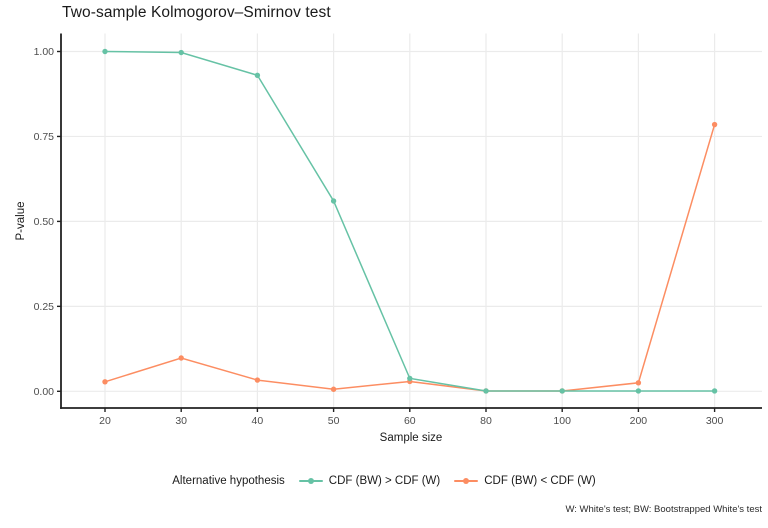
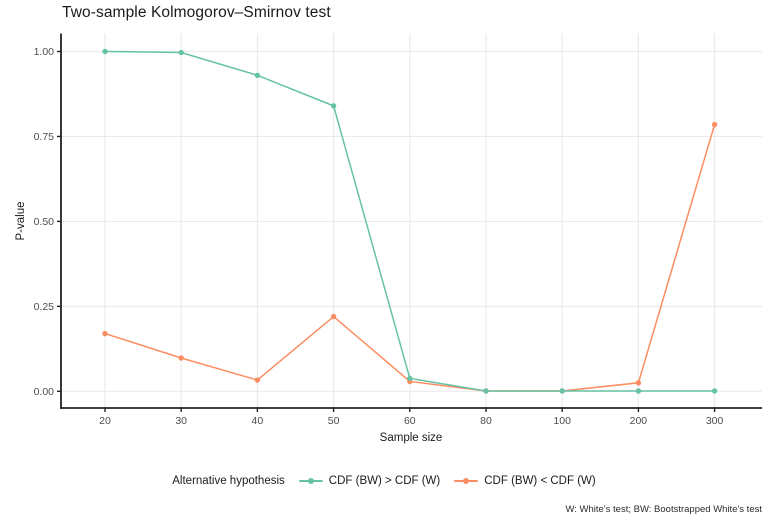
CDF (BW) < CDF (W)/20: 0.03 -> 0.17
CDF (BW) > CDF (W)/50: 0.56 -> 0.84
CDF (BW) < CDF (W)/50: 0.01 -> 0.22
